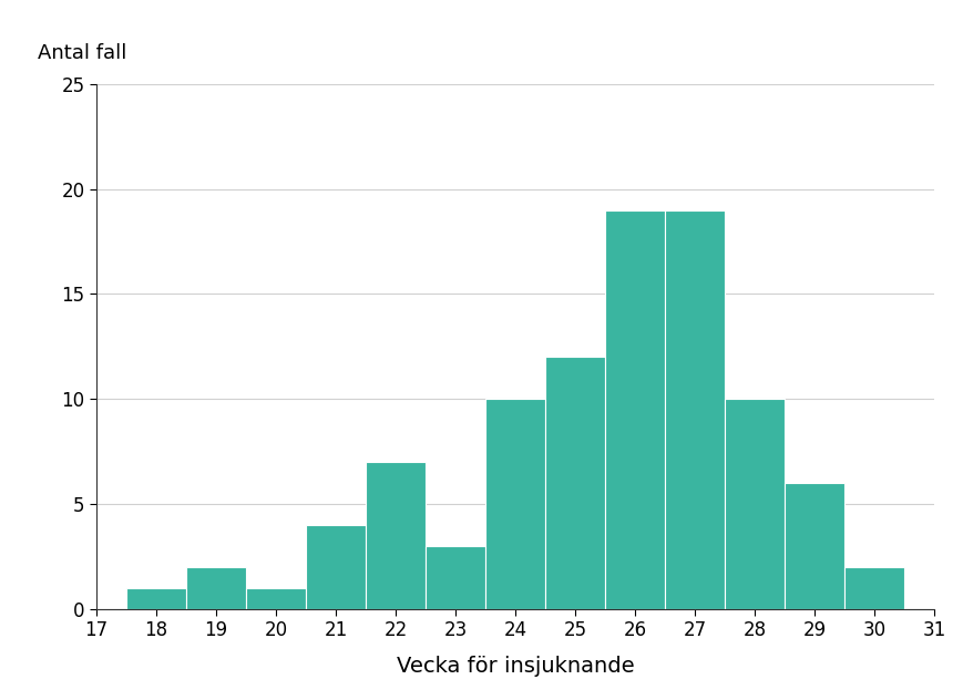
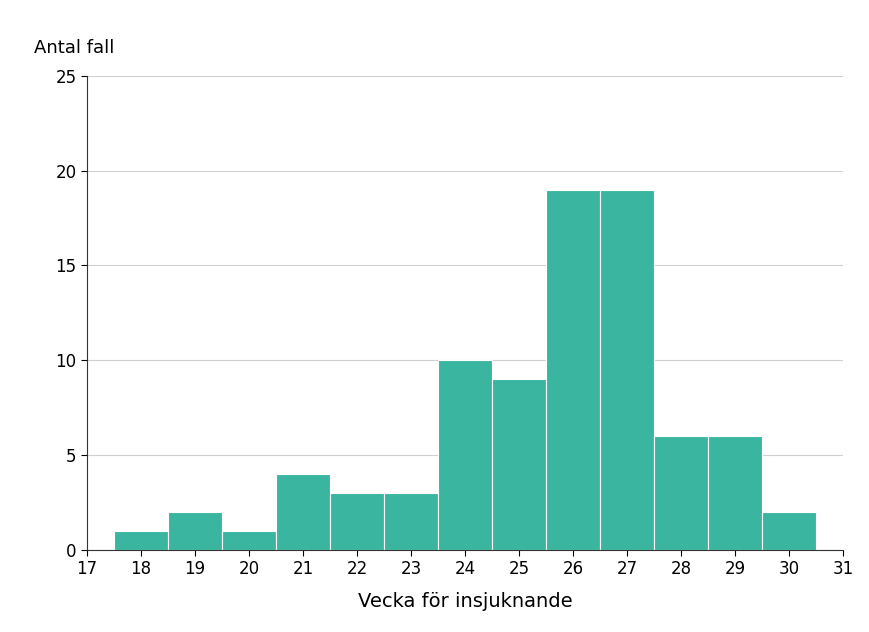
22: 7 -> 3
25: 12 -> 9
28: 10 -> 6
